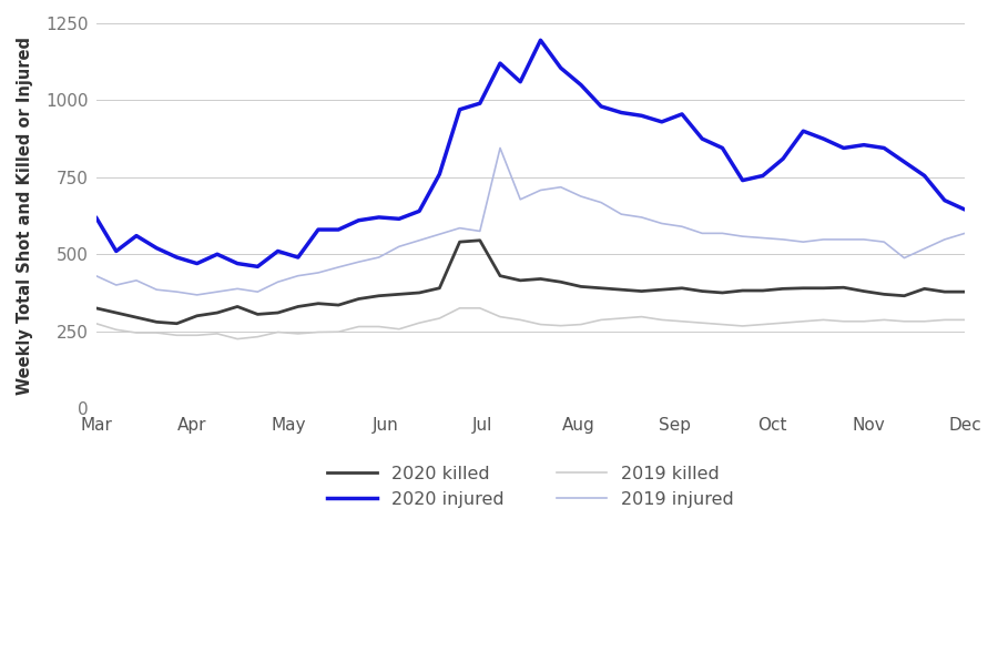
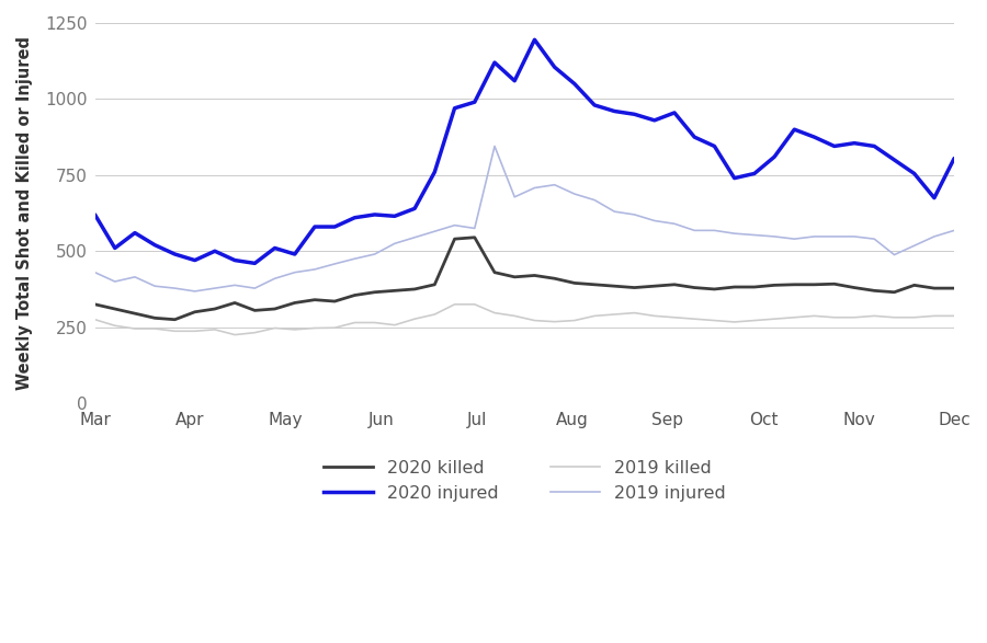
2020 injured/Dec: 645 -> 805
